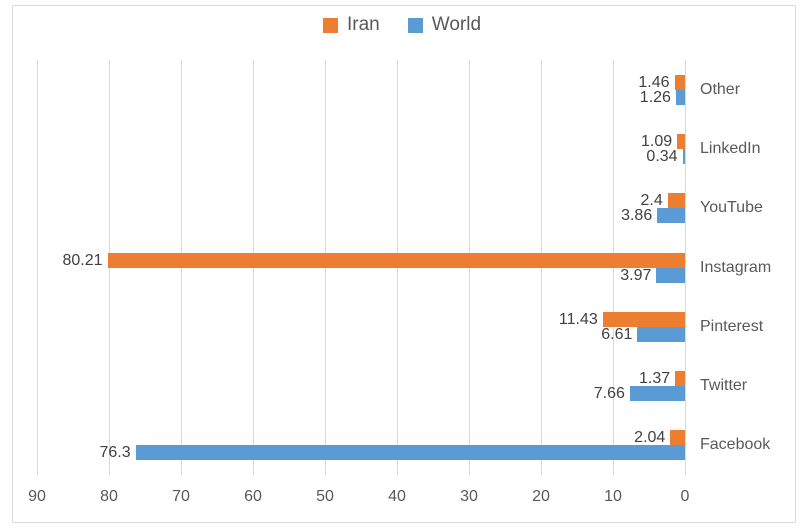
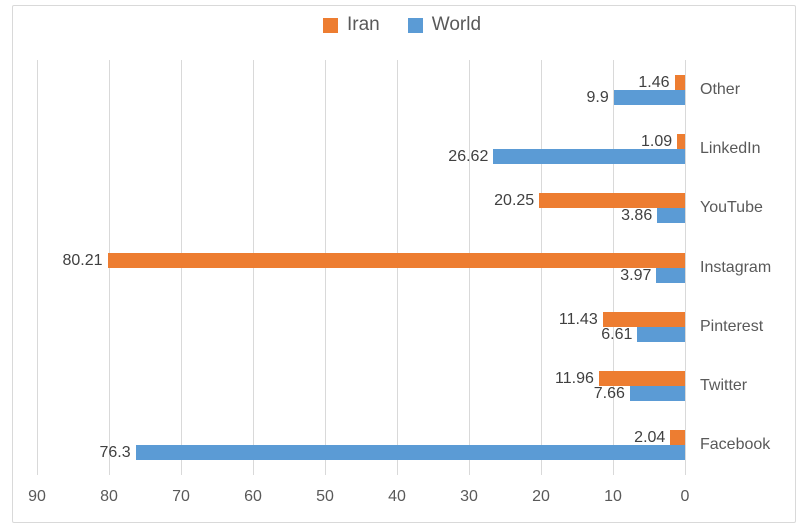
World/Other: 1.26 -> 9.9
World/LinkedIn: 0.34 -> 26.62
Iran/YouTube: 2.4 -> 20.25
Iran/Twitter: 1.37 -> 11.96
